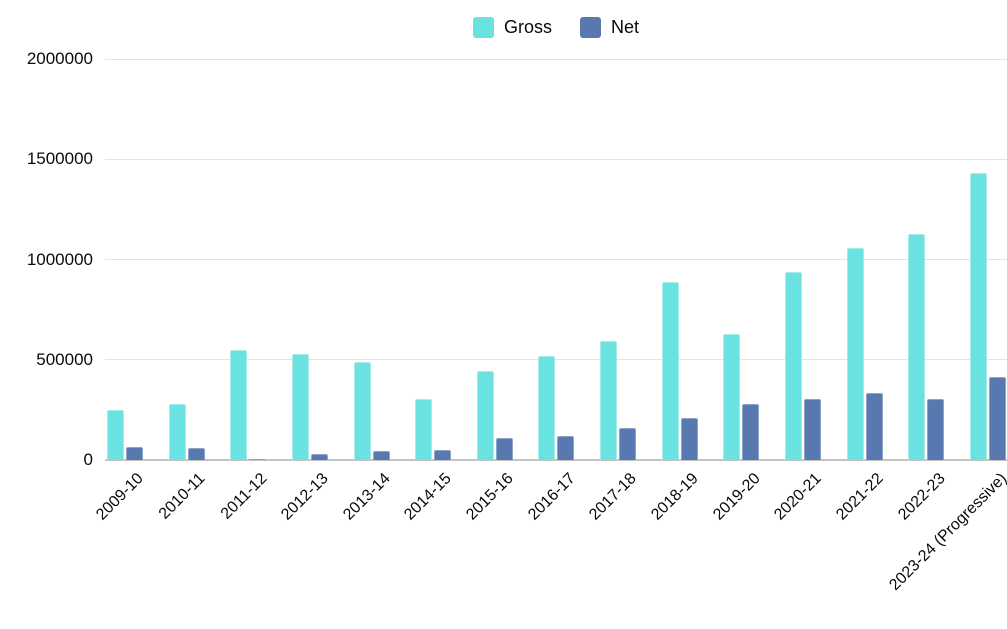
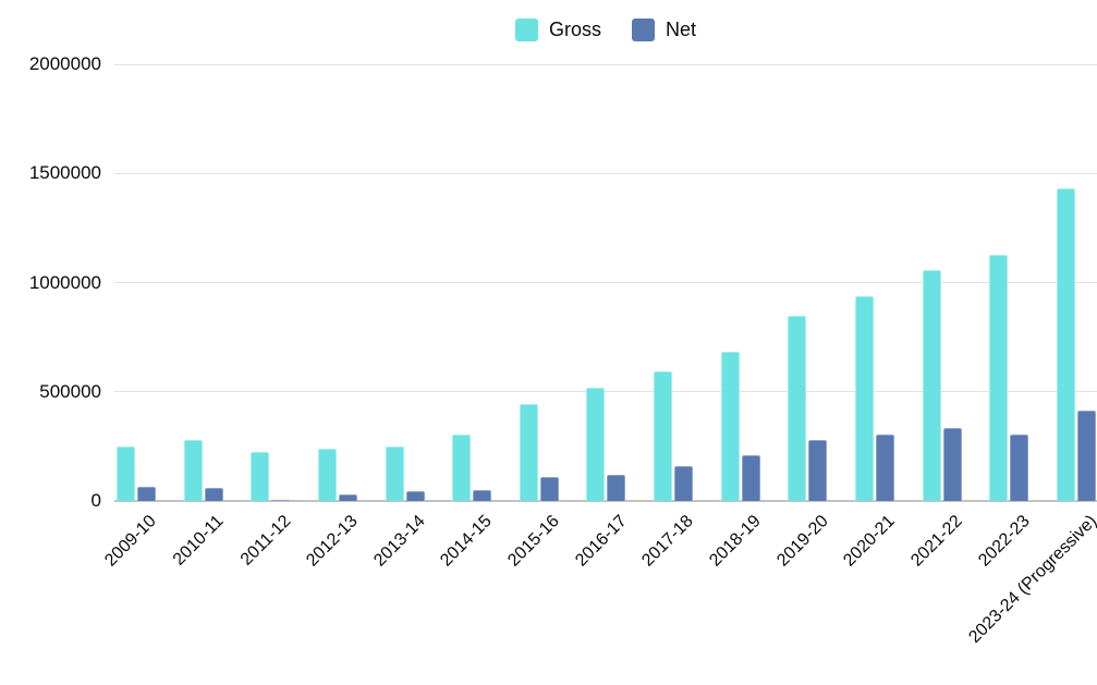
Gross/2011-12: 550000 -> 230000
Gross/2012-13: 530000 -> 240000
Gross/2013-14: 490000 -> 250000
Gross/2018-19: 890000 -> 680000
Gross/2019-20: 630000 -> 850000
